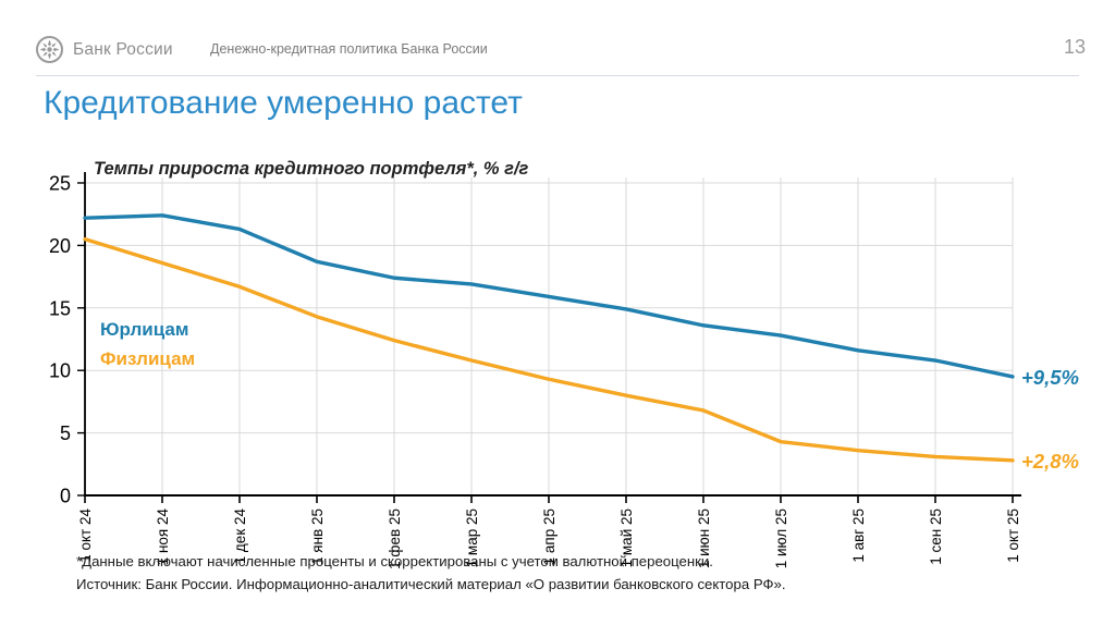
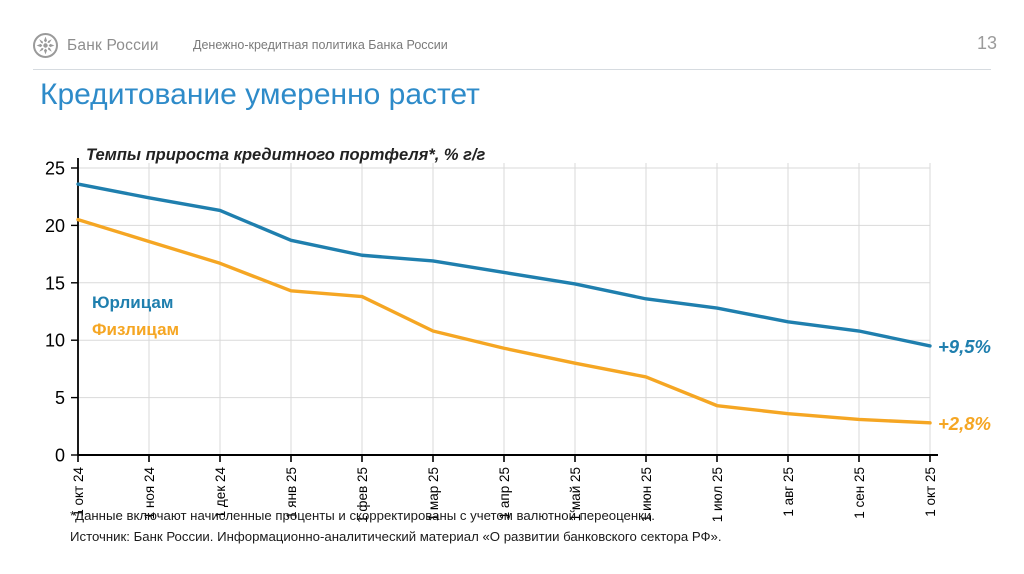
Юрлицам/1 окт 24: 22.2 -> 23.6
Физлицам/1 фев 25: 12.4 -> 13.8
